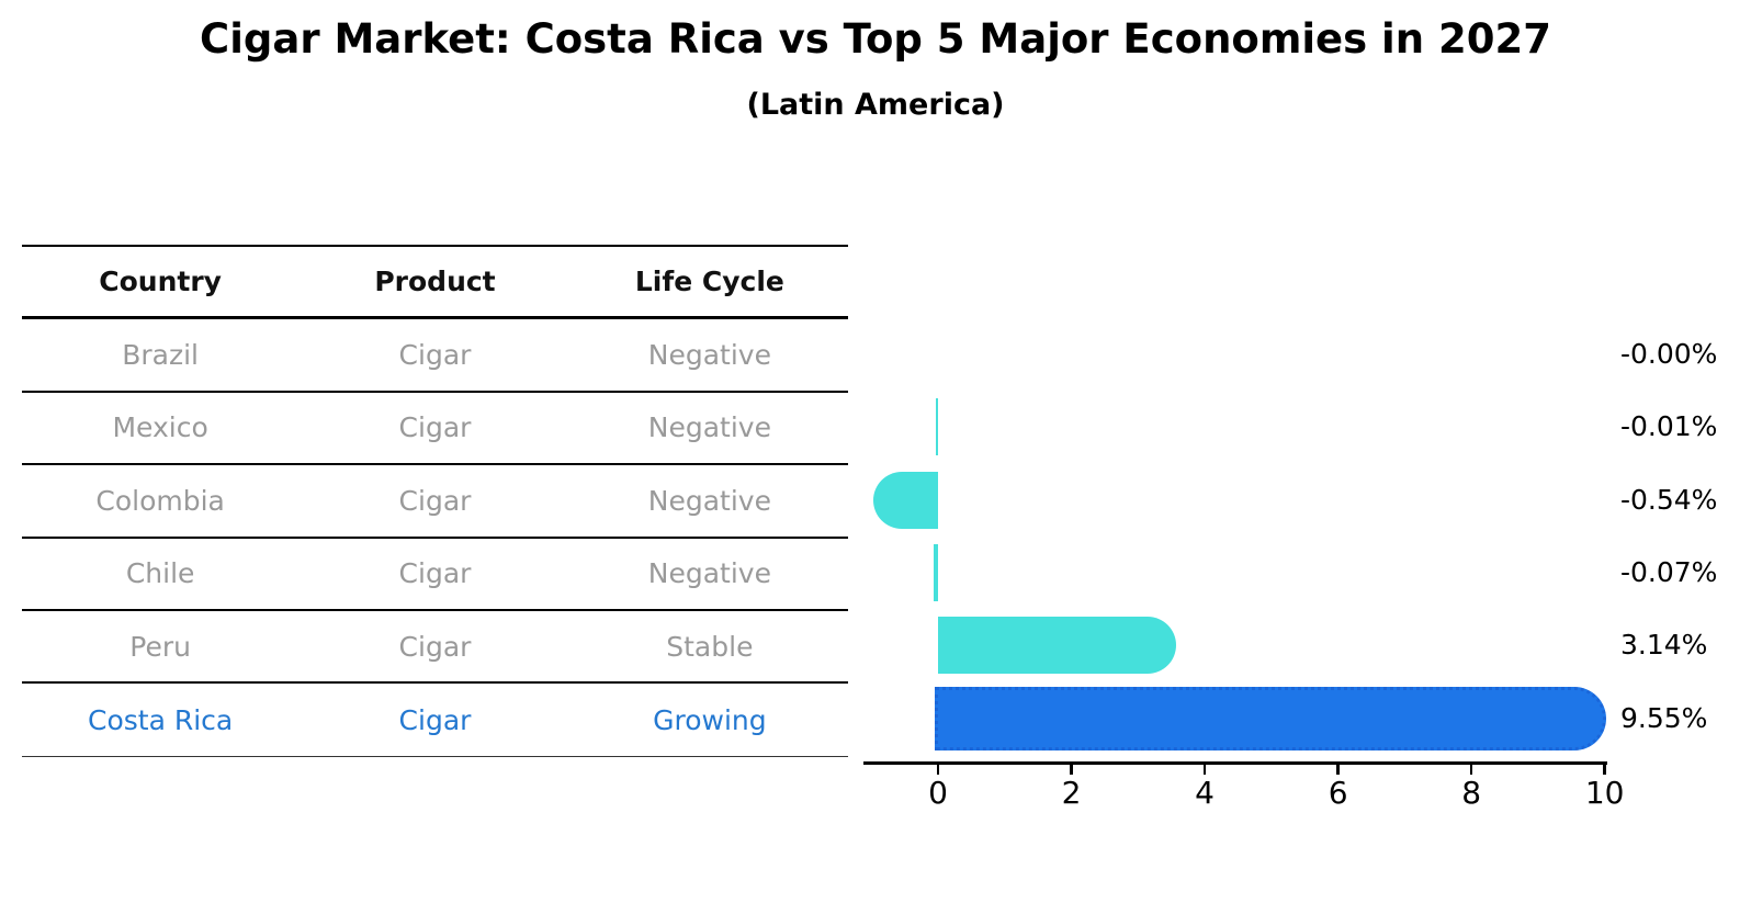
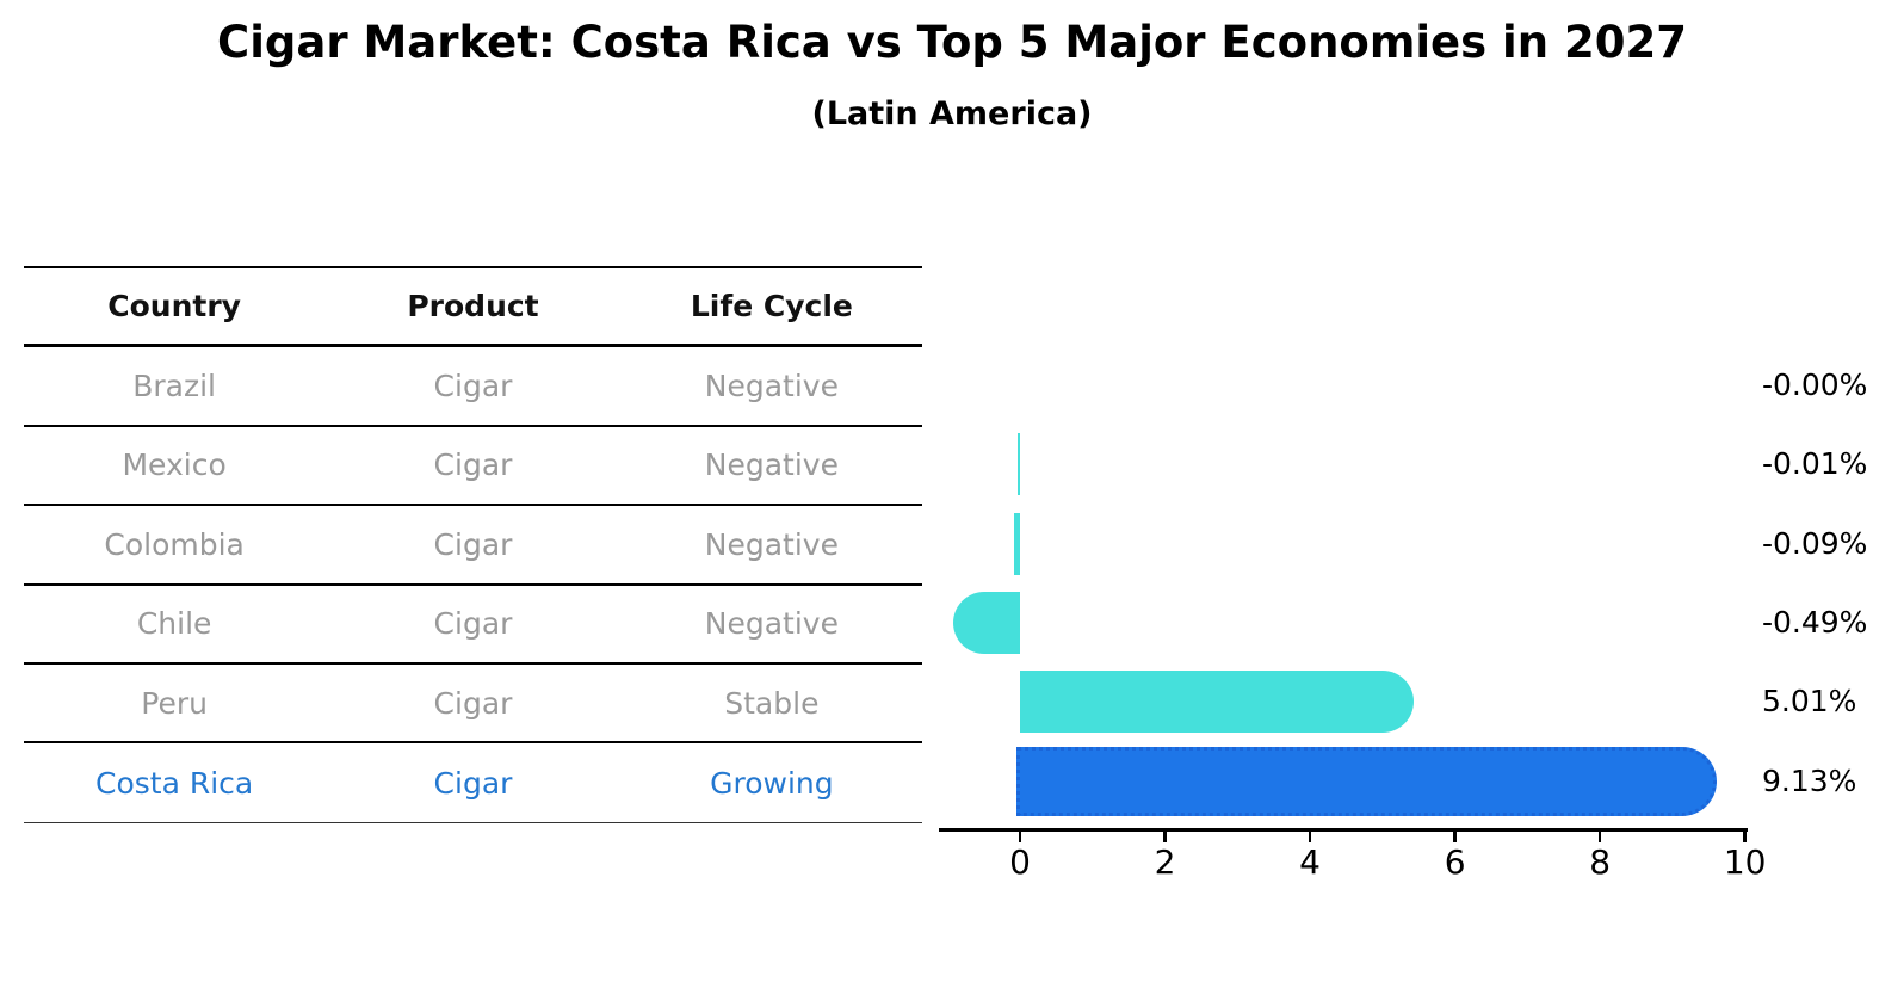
Colombia: -0.54% -> -0.09%
Chile: -0.07% -> -0.49%
Peru: 3.14% -> 5.01%
Costa Rica: 9.55% -> 9.13%
